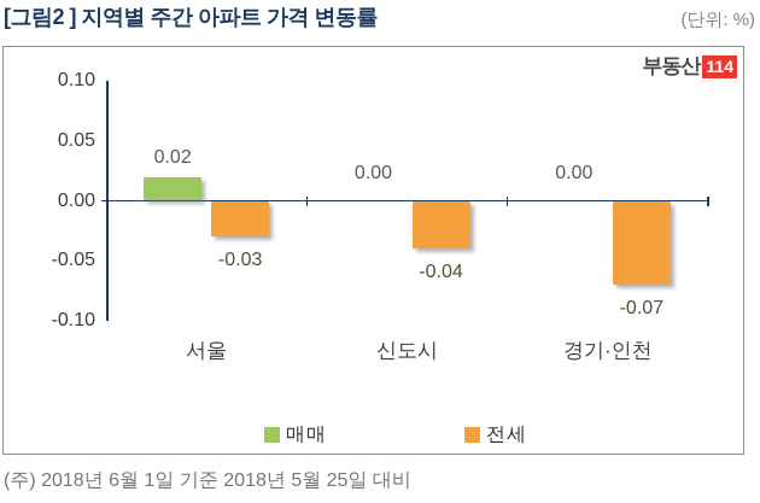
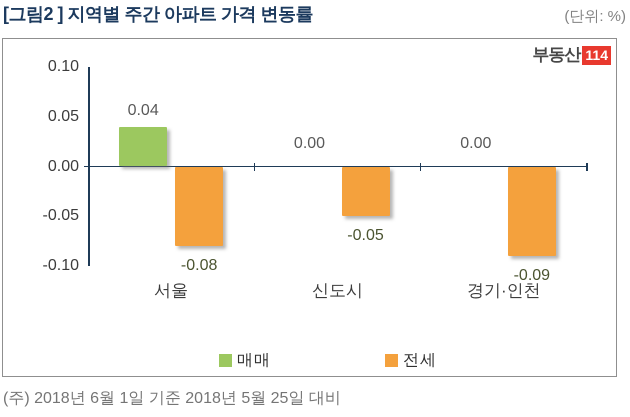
매매/서울: 0.02 -> 0.04
전세/서울: -0.03 -> -0.08
전세/신도시: -0.04 -> -0.05
전세/경기·인천: -0.07 -> -0.09
